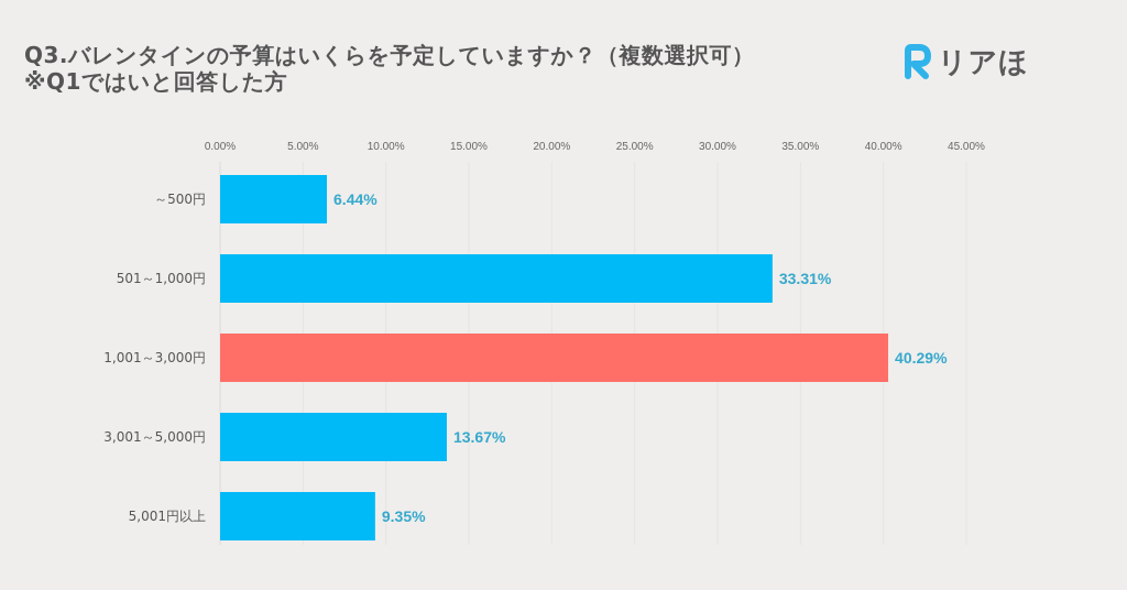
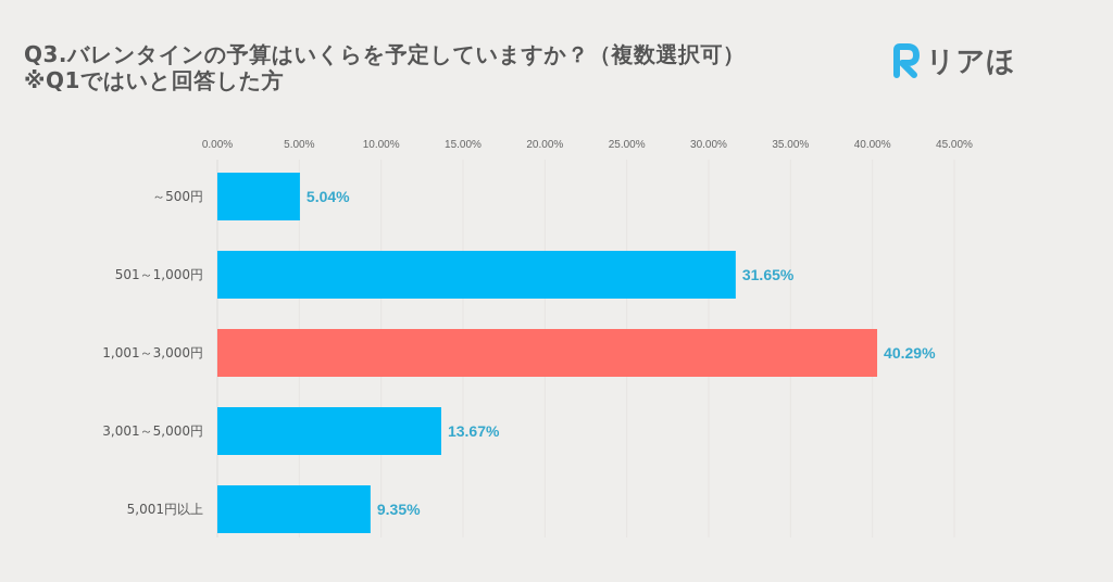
～500円: 6.44% -> 5.04%
501～1,000円: 33.31% -> 31.65%
